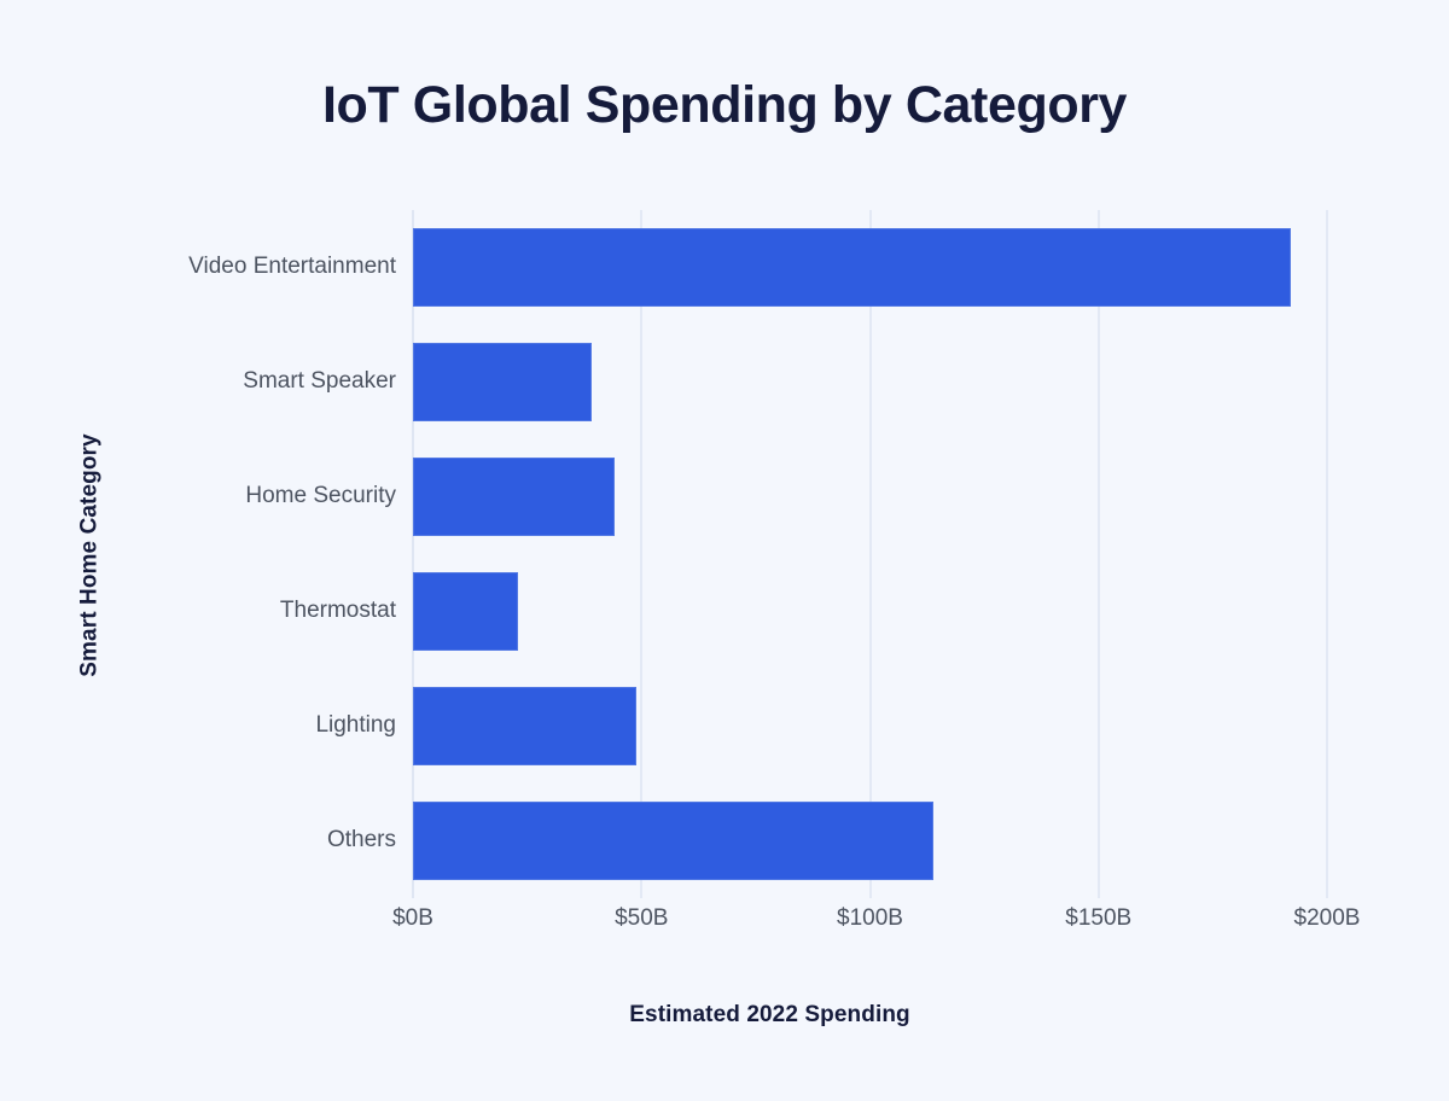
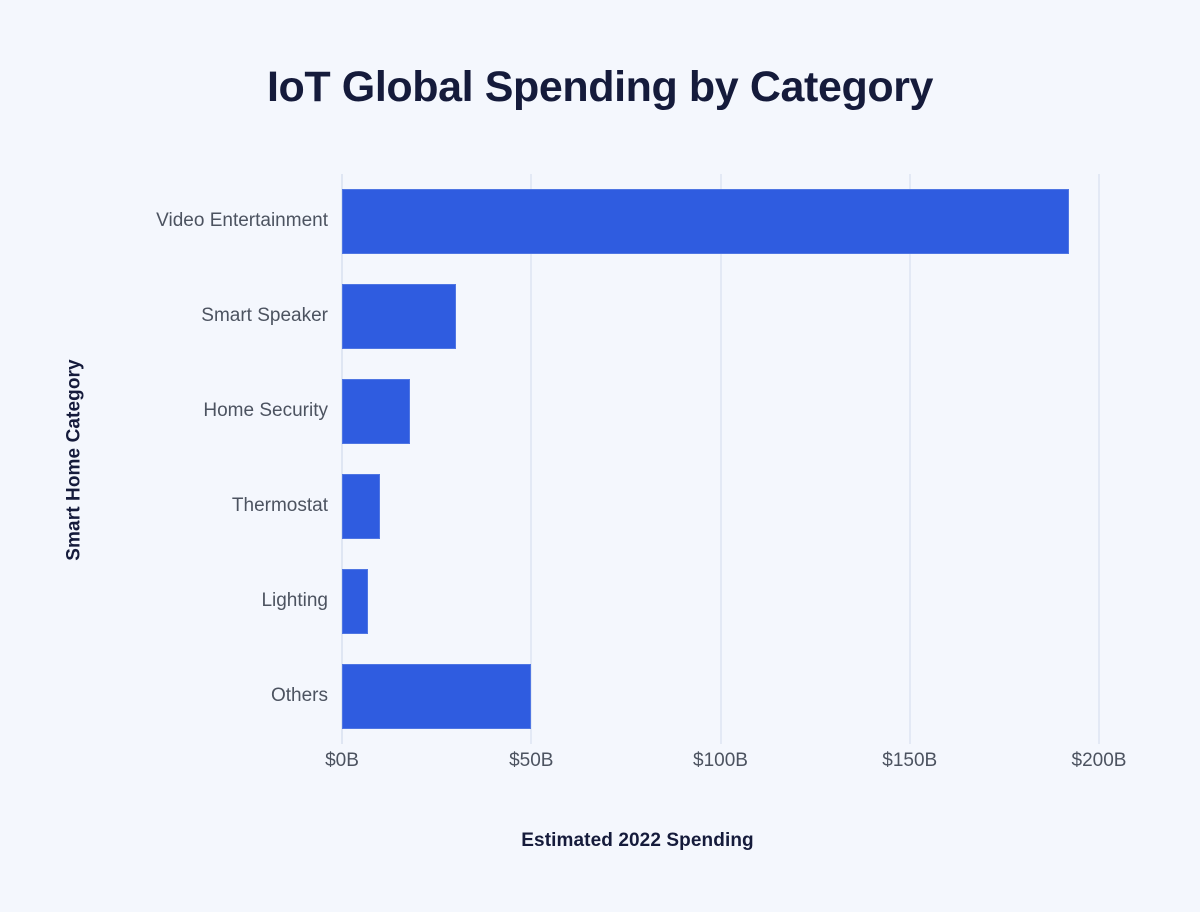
Smart Speaker: $39B -> $30B
Home Security: $44B -> $18B
Thermostat: $23B -> $10B
Lighting: $49B -> $7B
Others: $114B -> $50B
